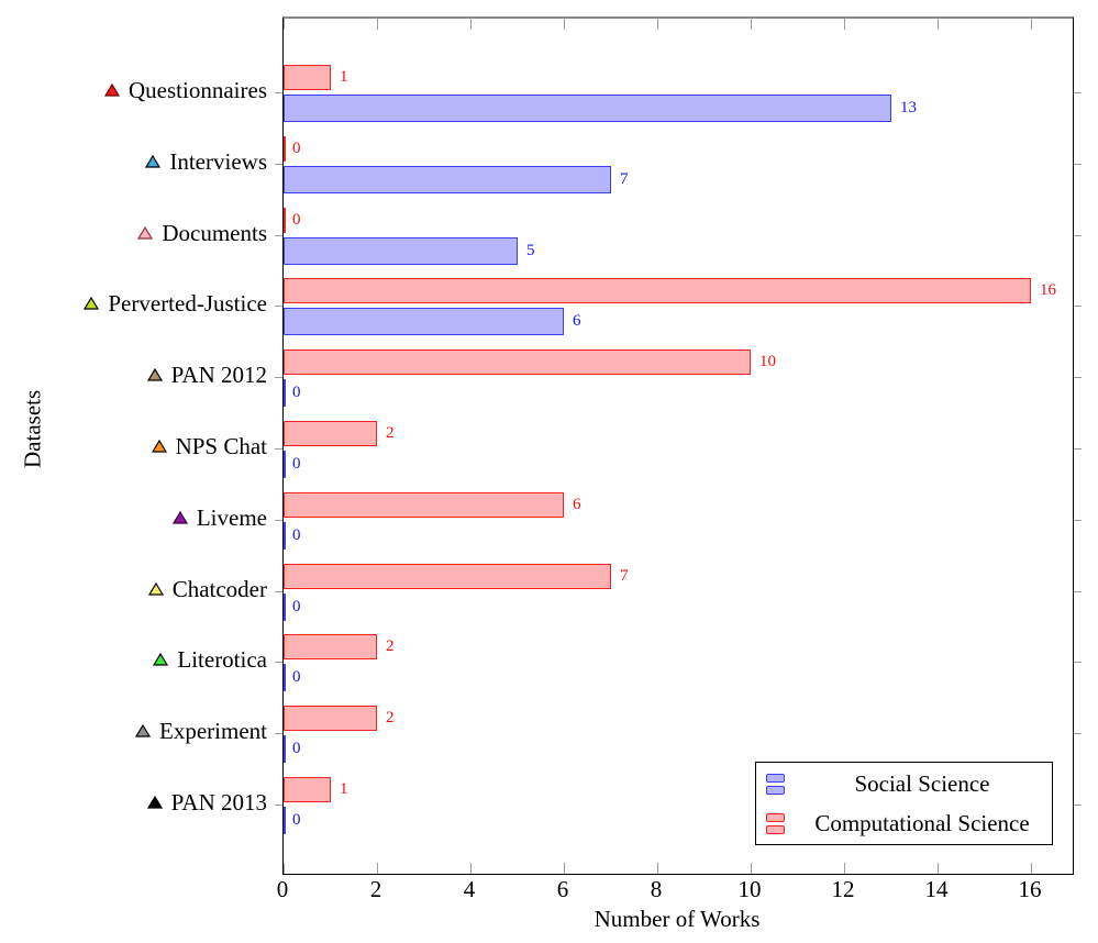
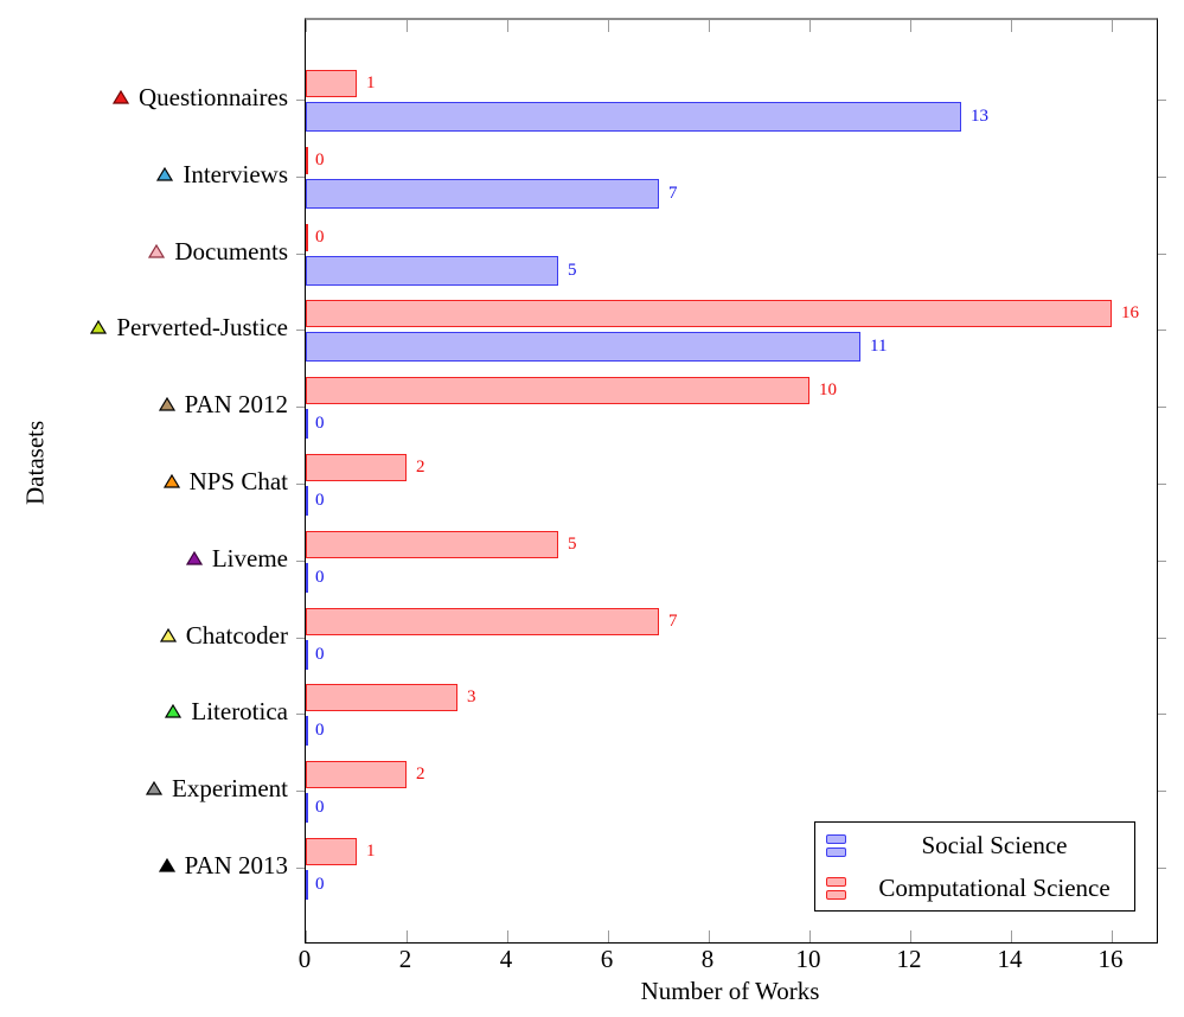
Social Science/Perverted-Justice: 6 -> 11
Computational Science/Liveme: 6 -> 5
Computational Science/Literotica: 2 -> 3
